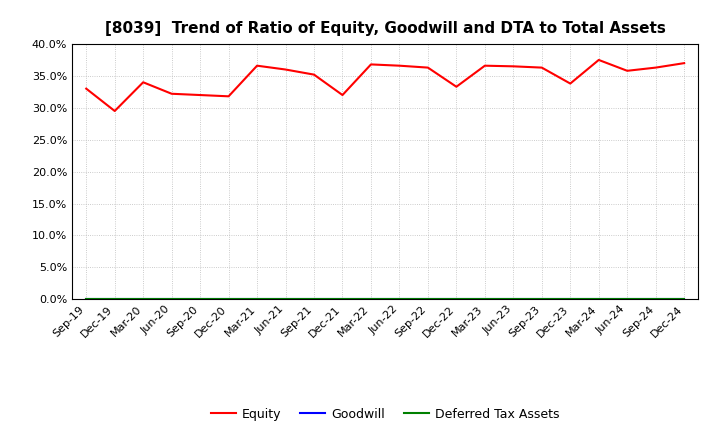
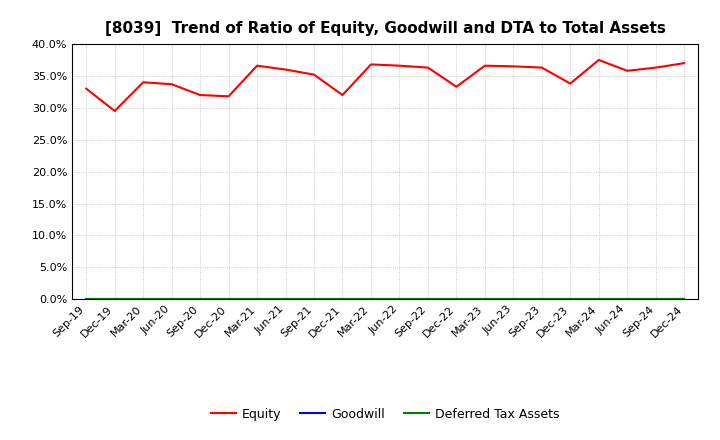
Equity/Jun-20: 32.2% -> 33.7%
